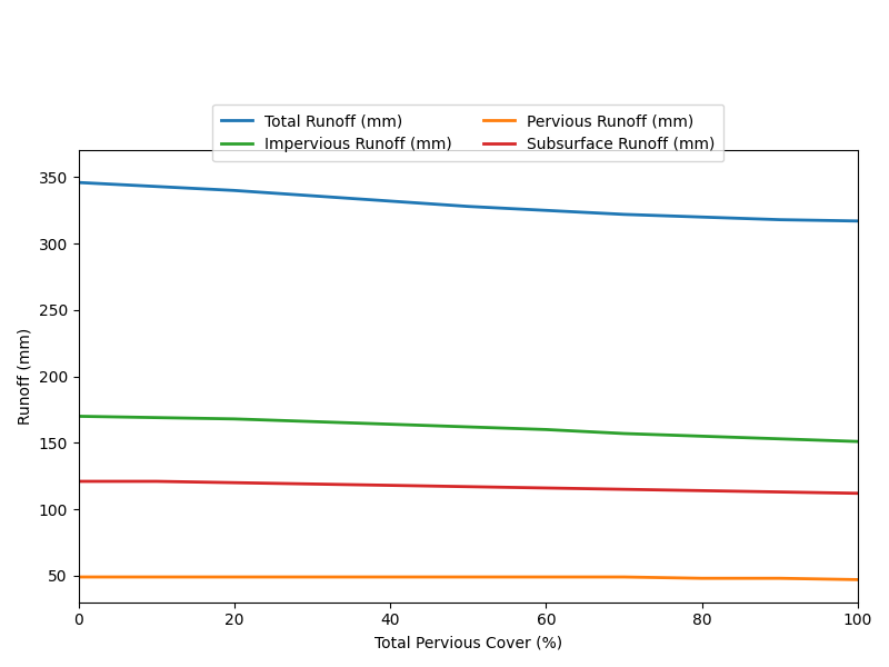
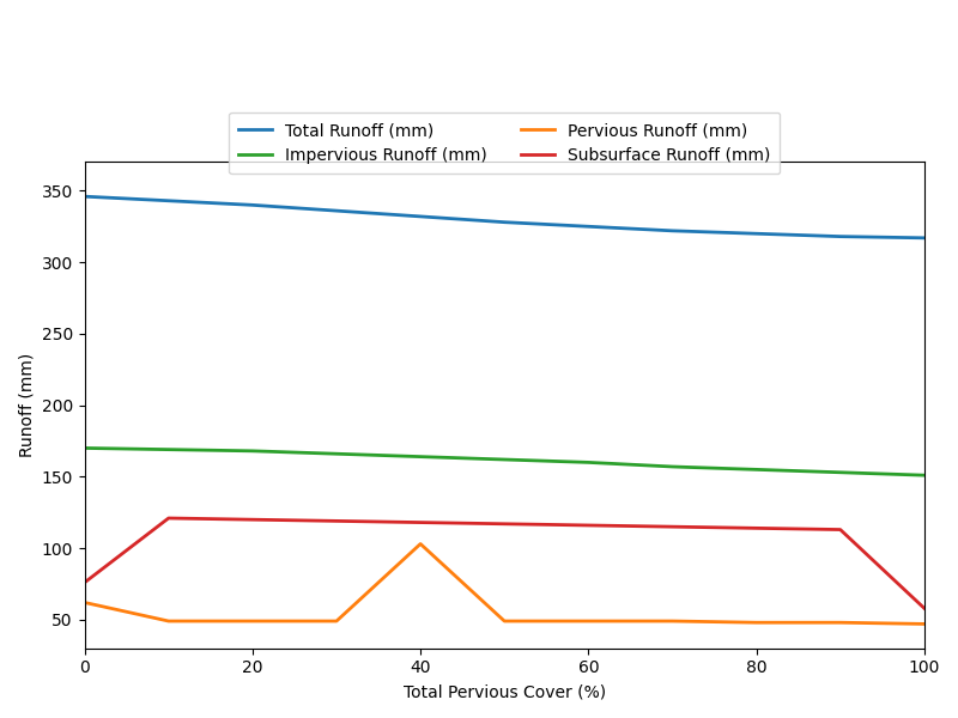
Pervious Runoff (mm)/0: 49 -> 62
Subsurface Runoff (mm)/0: 121 -> 76
Pervious Runoff (mm)/40: 49 -> 103
Subsurface Runoff (mm)/100: 112 -> 58
